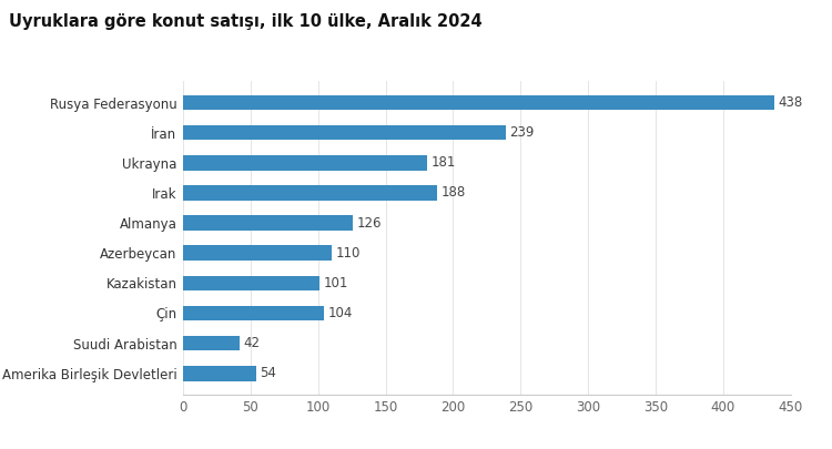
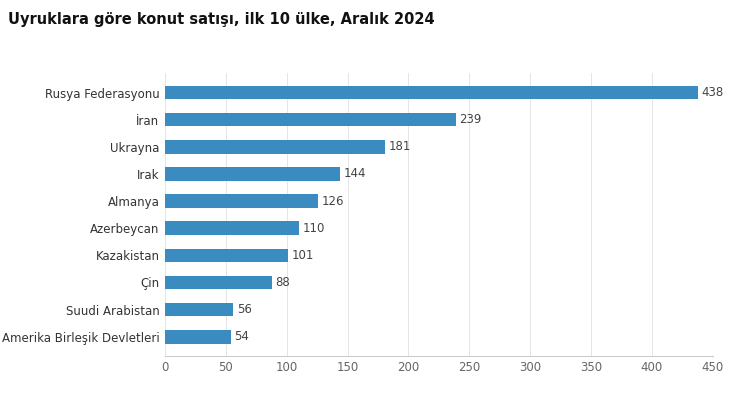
Irak: 188 -> 144
Çin: 104 -> 88
Suudi Arabistan: 42 -> 56
